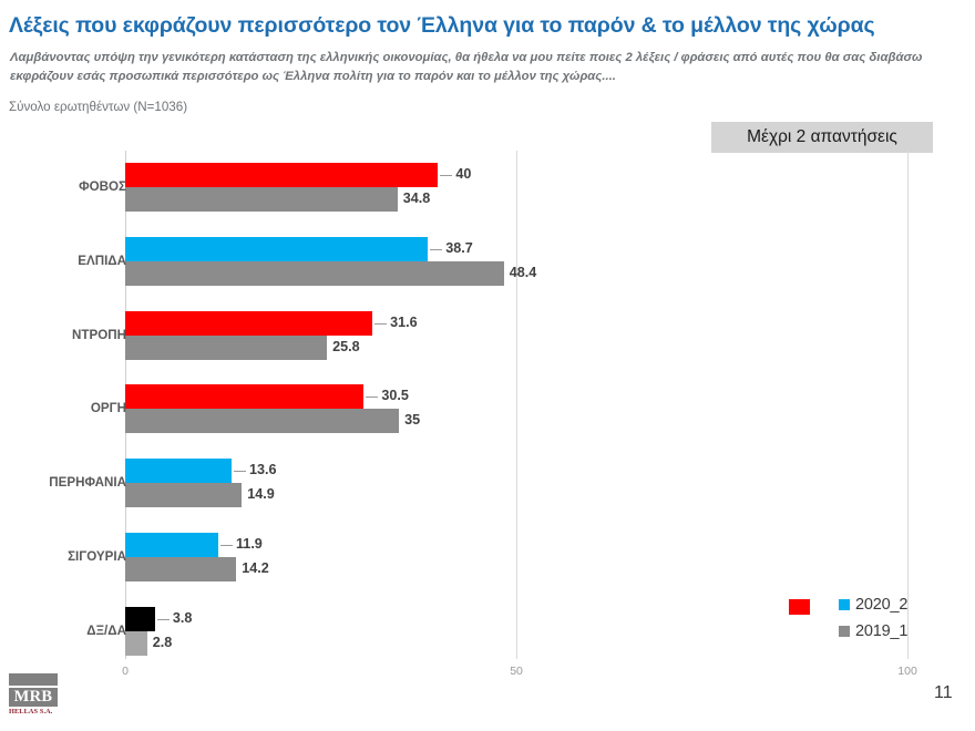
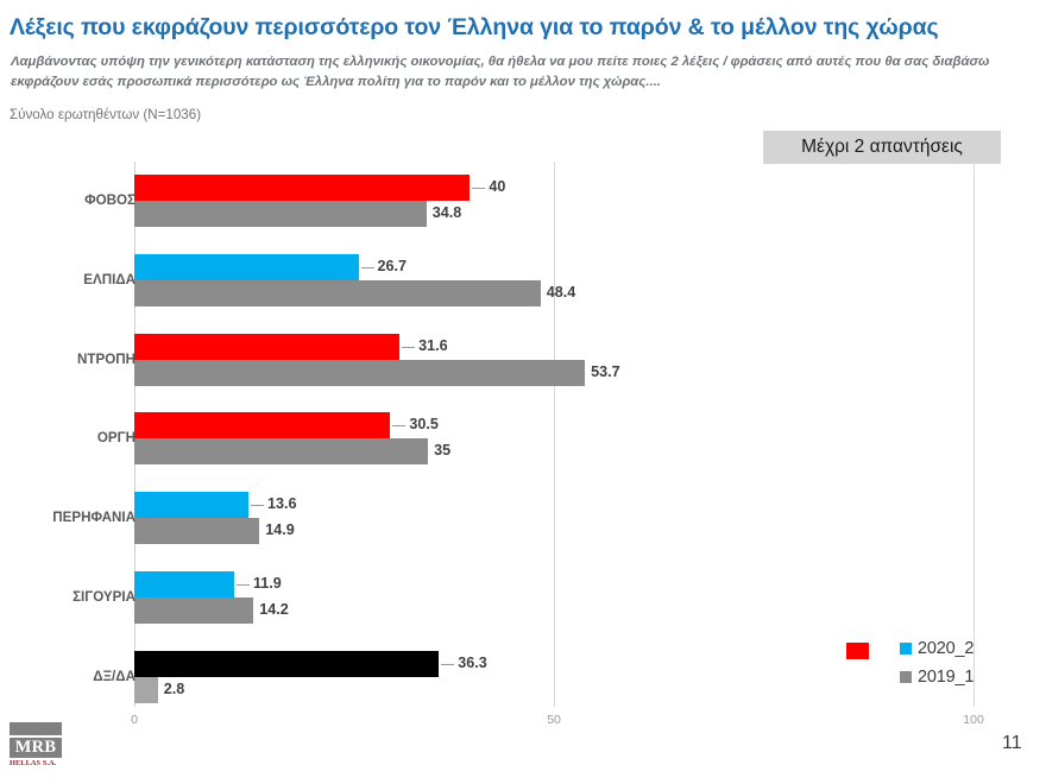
2020_2/ΕΛΠΙΔΑ: 38.7 -> 26.7
2019_1/ΝΤΡΟΠΗ: 25.8 -> 53.7
2020_2/ΔΞ/ΔΑ: 3.8 -> 36.3
